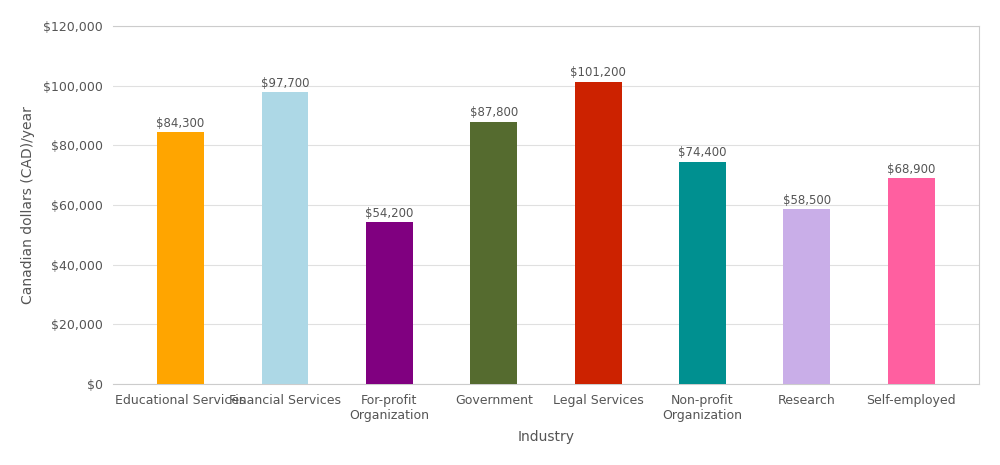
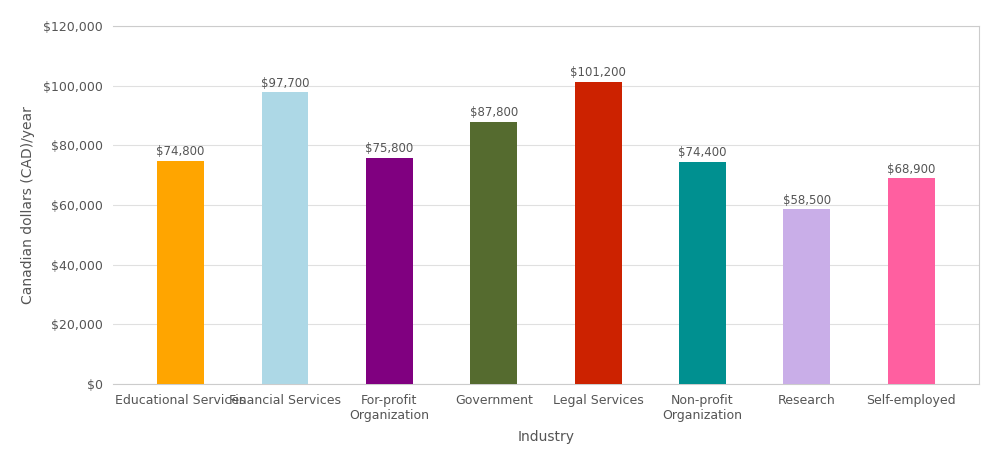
Educational Services: $84,300 -> $74,800
For-profit Organization: $54,200 -> $75,800
